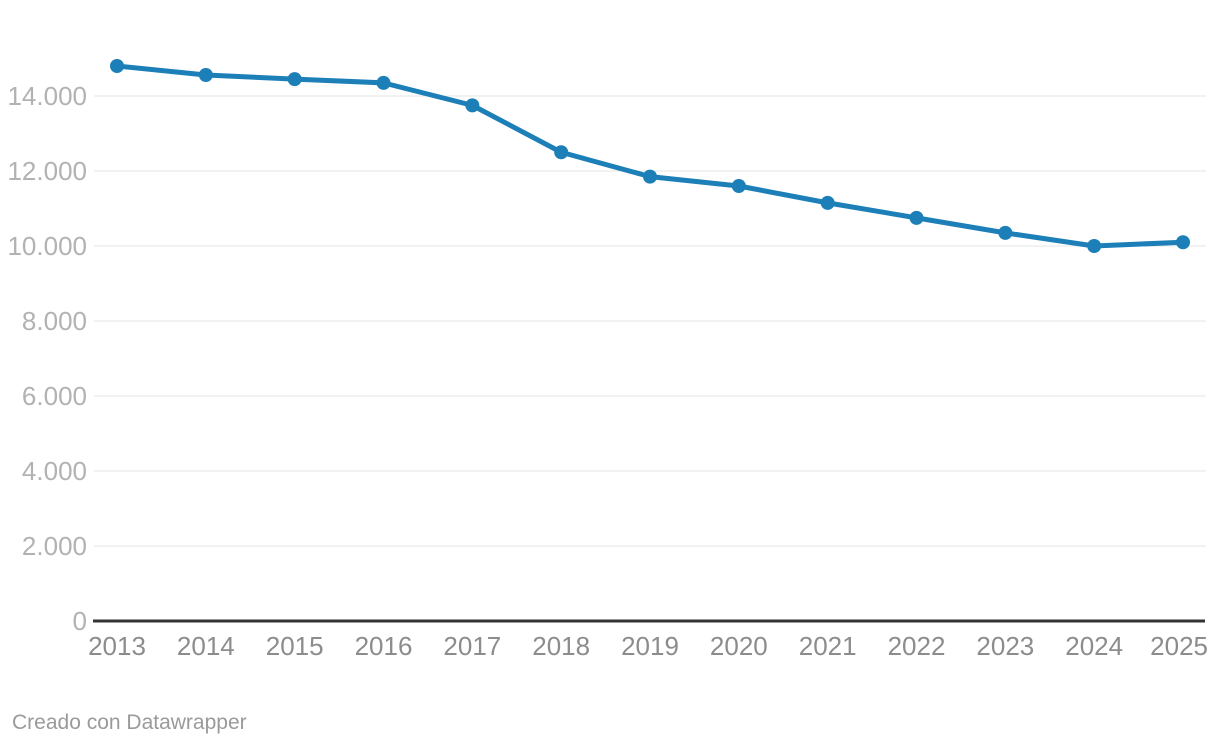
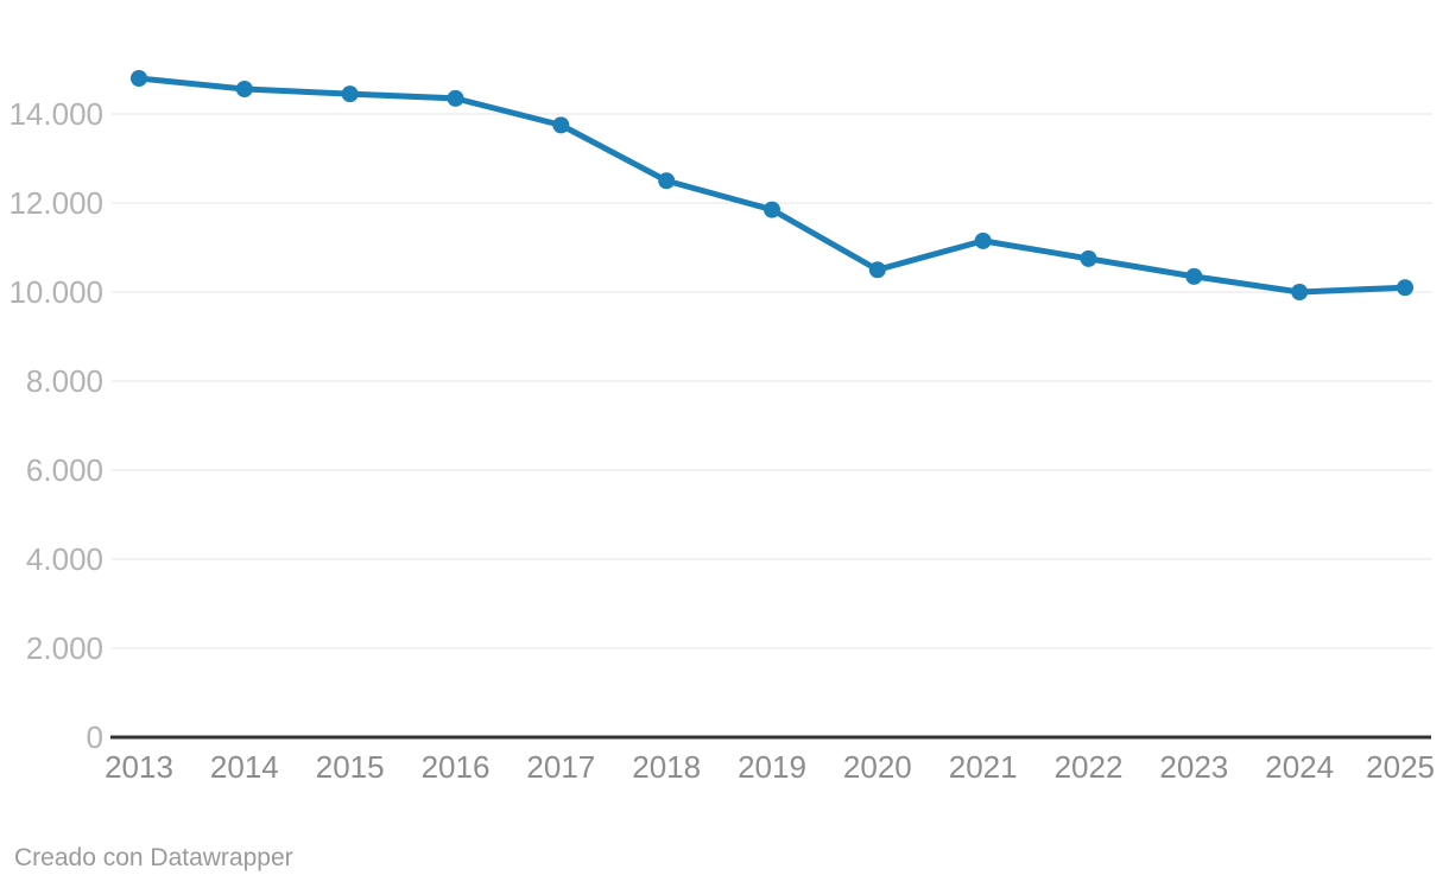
2020: 11600 -> 10500
